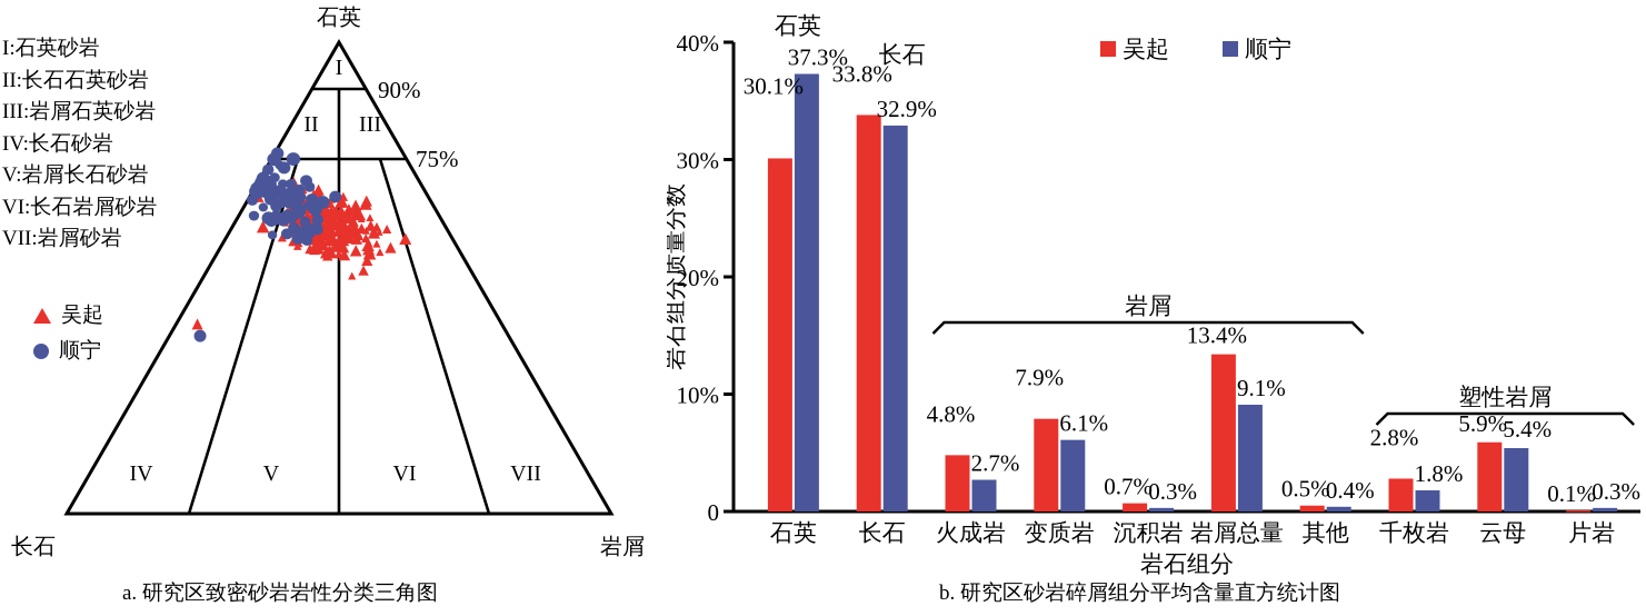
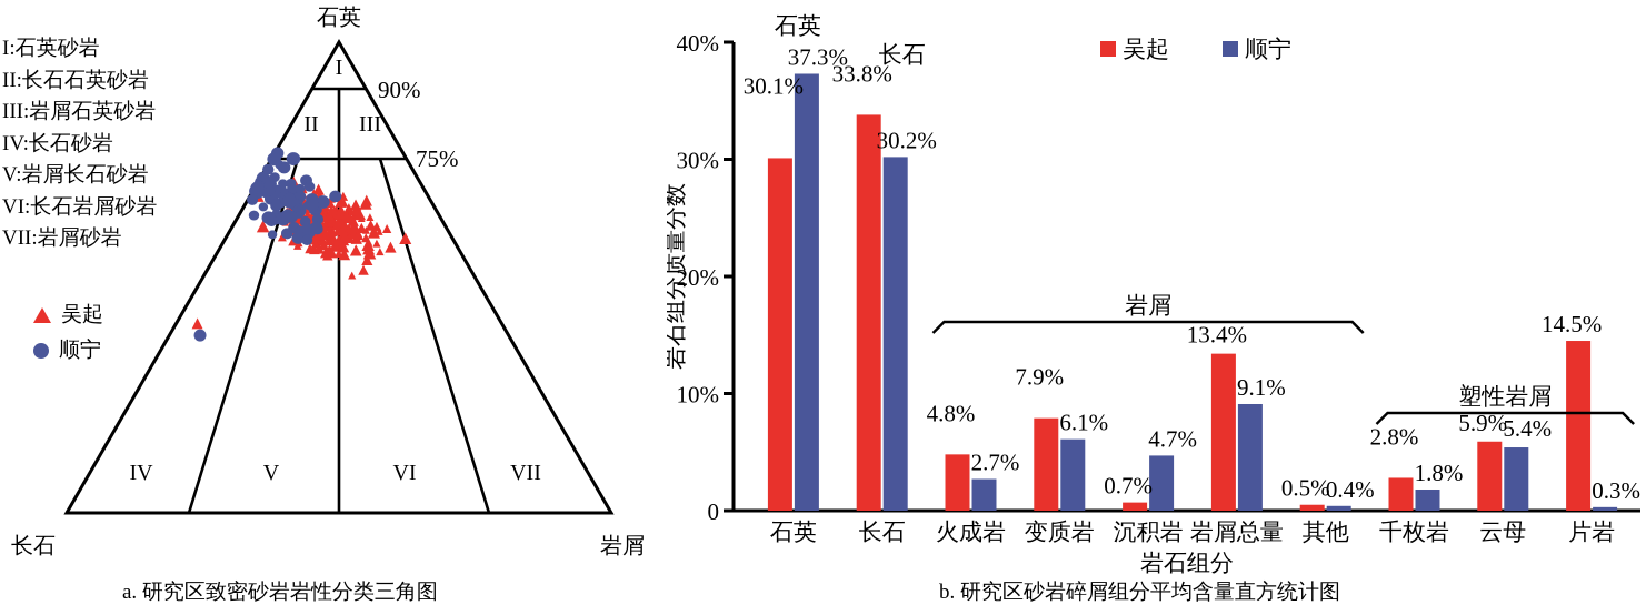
顺宁/长石: 32.9% -> 30.2%
顺宁/沉积岩: 0.3% -> 4.7%
吴起/片岩: 0.1% -> 14.5%
